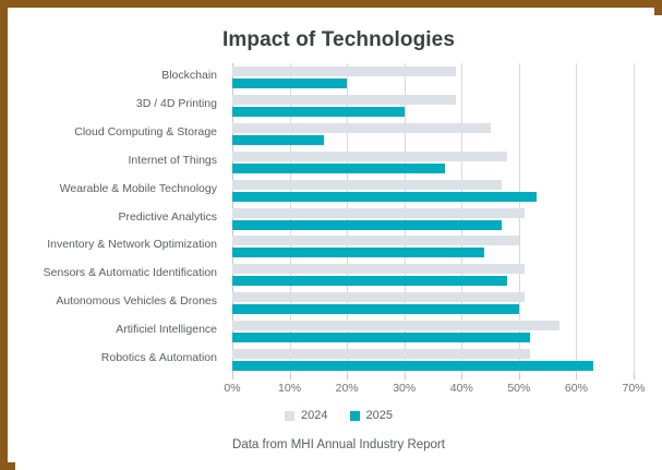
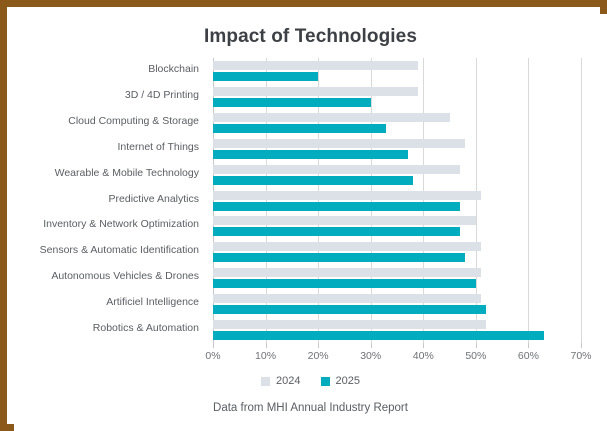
2025/Cloud Computing & Storage: 16% -> 33%
2025/Wearable & Mobile Technology: 53% -> 38%
2025/Inventory & Network Optimization: 44% -> 47%
2024/Artificiel Intelligence: 57% -> 51%
